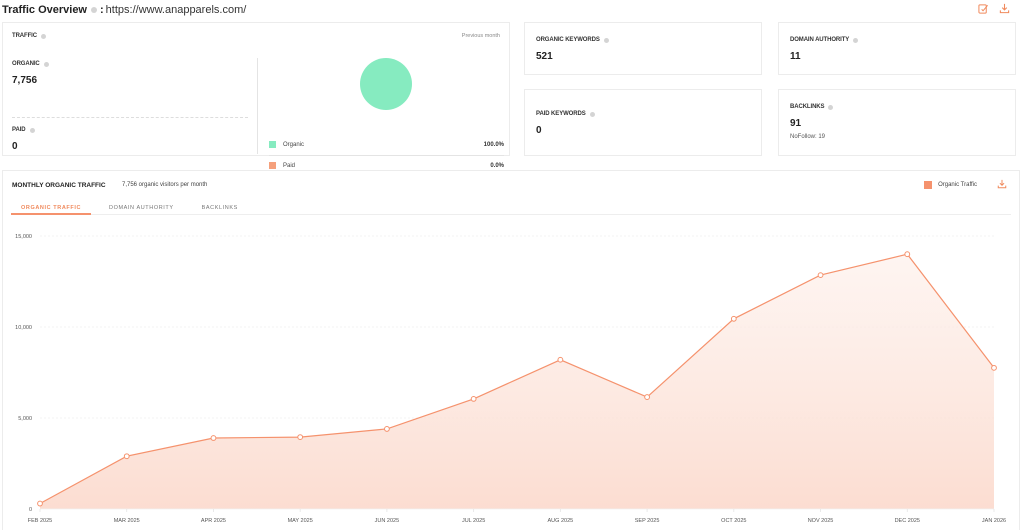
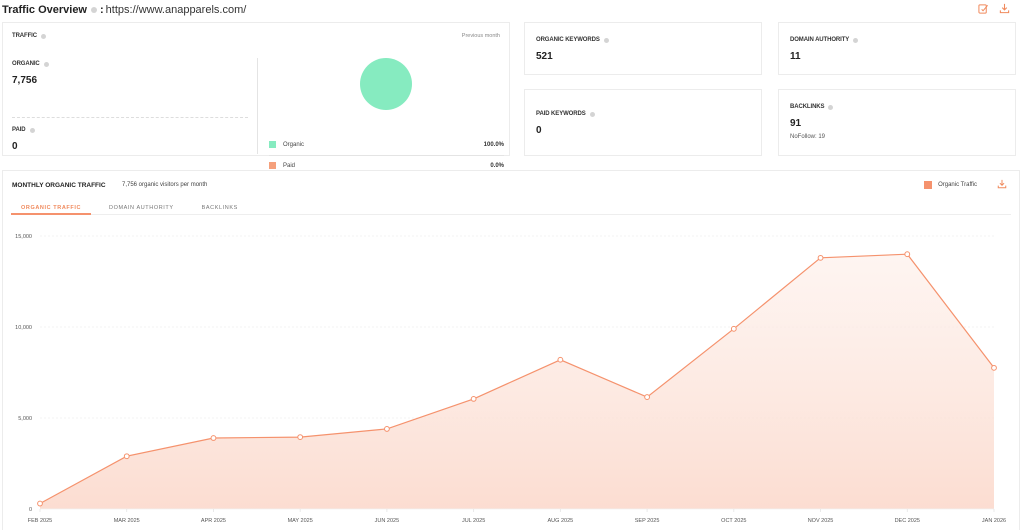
OCT 2025: 10400 -> 9900
NOV 2025: 12800 -> 13800
